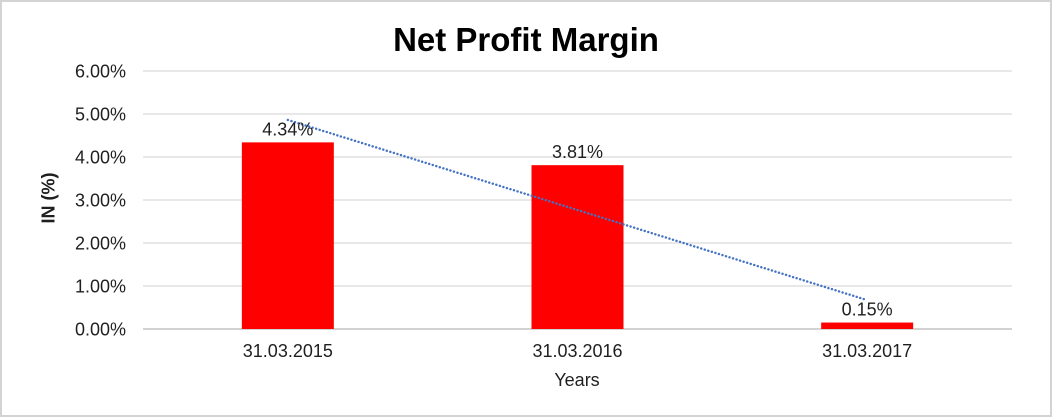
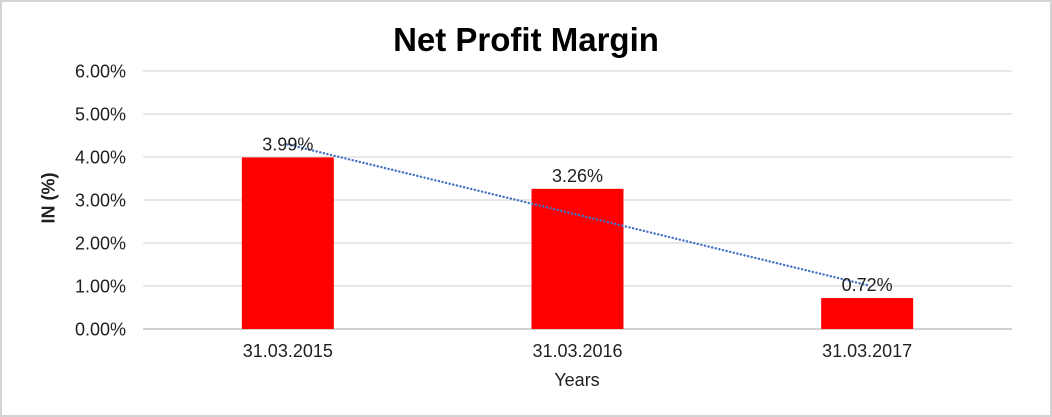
31.03.2015: 4.34% -> 3.99%
31.03.2016: 3.81% -> 3.26%
31.03.2017: 0.15% -> 0.72%
